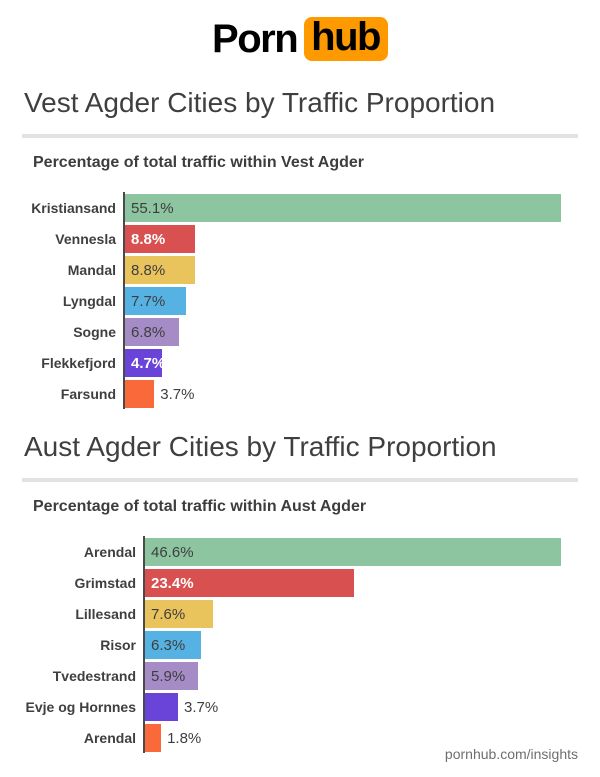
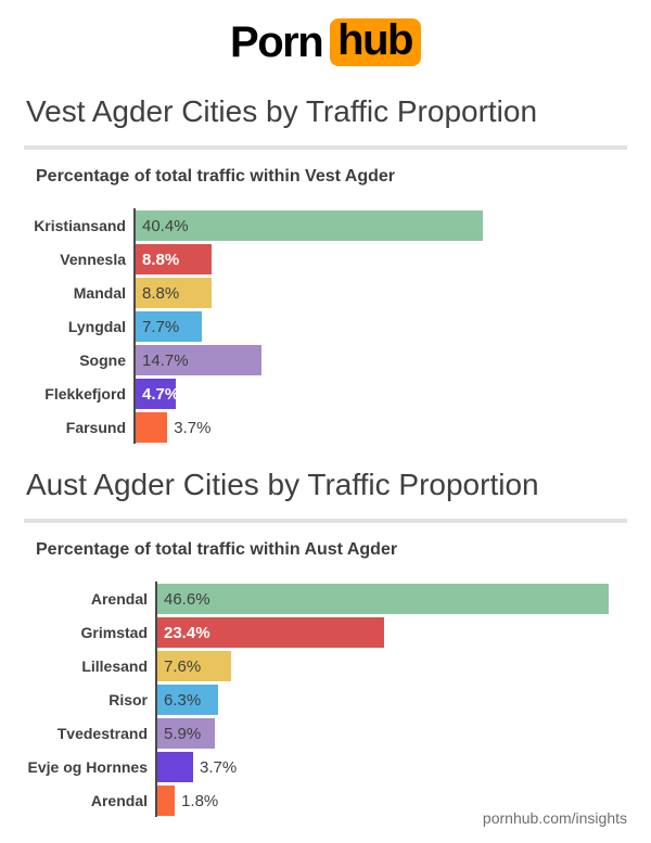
Vest Agder Cities by Traffic Proportion/Kristiansand: 55.1% -> 40.4%
Vest Agder Cities by Traffic Proportion/Sogne: 6.8% -> 14.7%
